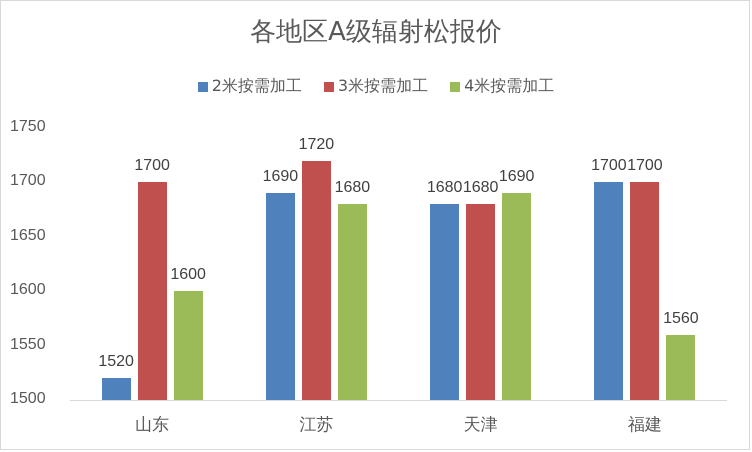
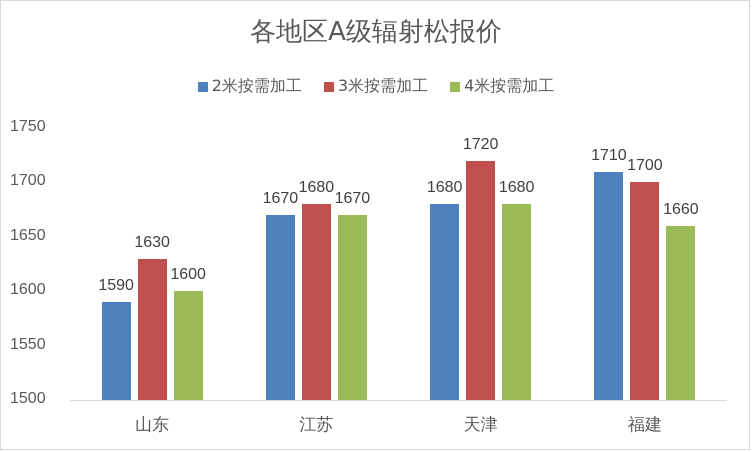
2米按需加工/山东: 1520 -> 1590
3米按需加工/山东: 1700 -> 1630
2米按需加工/江苏: 1690 -> 1670
3米按需加工/江苏: 1720 -> 1680
4米按需加工/江苏: 1680 -> 1670
3米按需加工/天津: 1680 -> 1720
4米按需加工/天津: 1690 -> 1680
2米按需加工/福建: 1700 -> 1710
4米按需加工/福建: 1560 -> 1660
